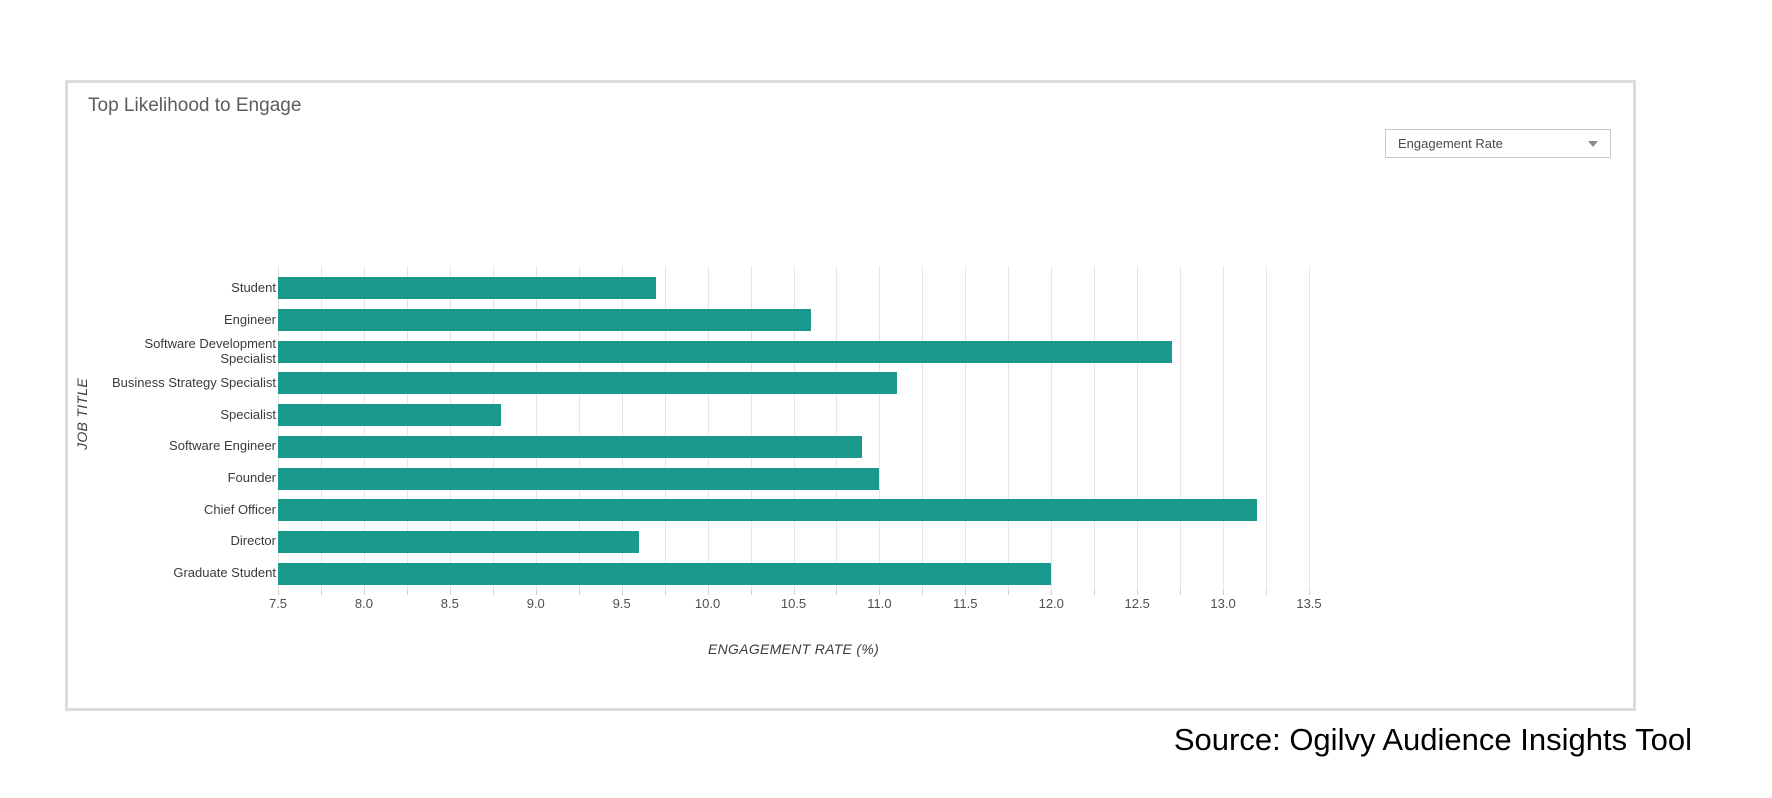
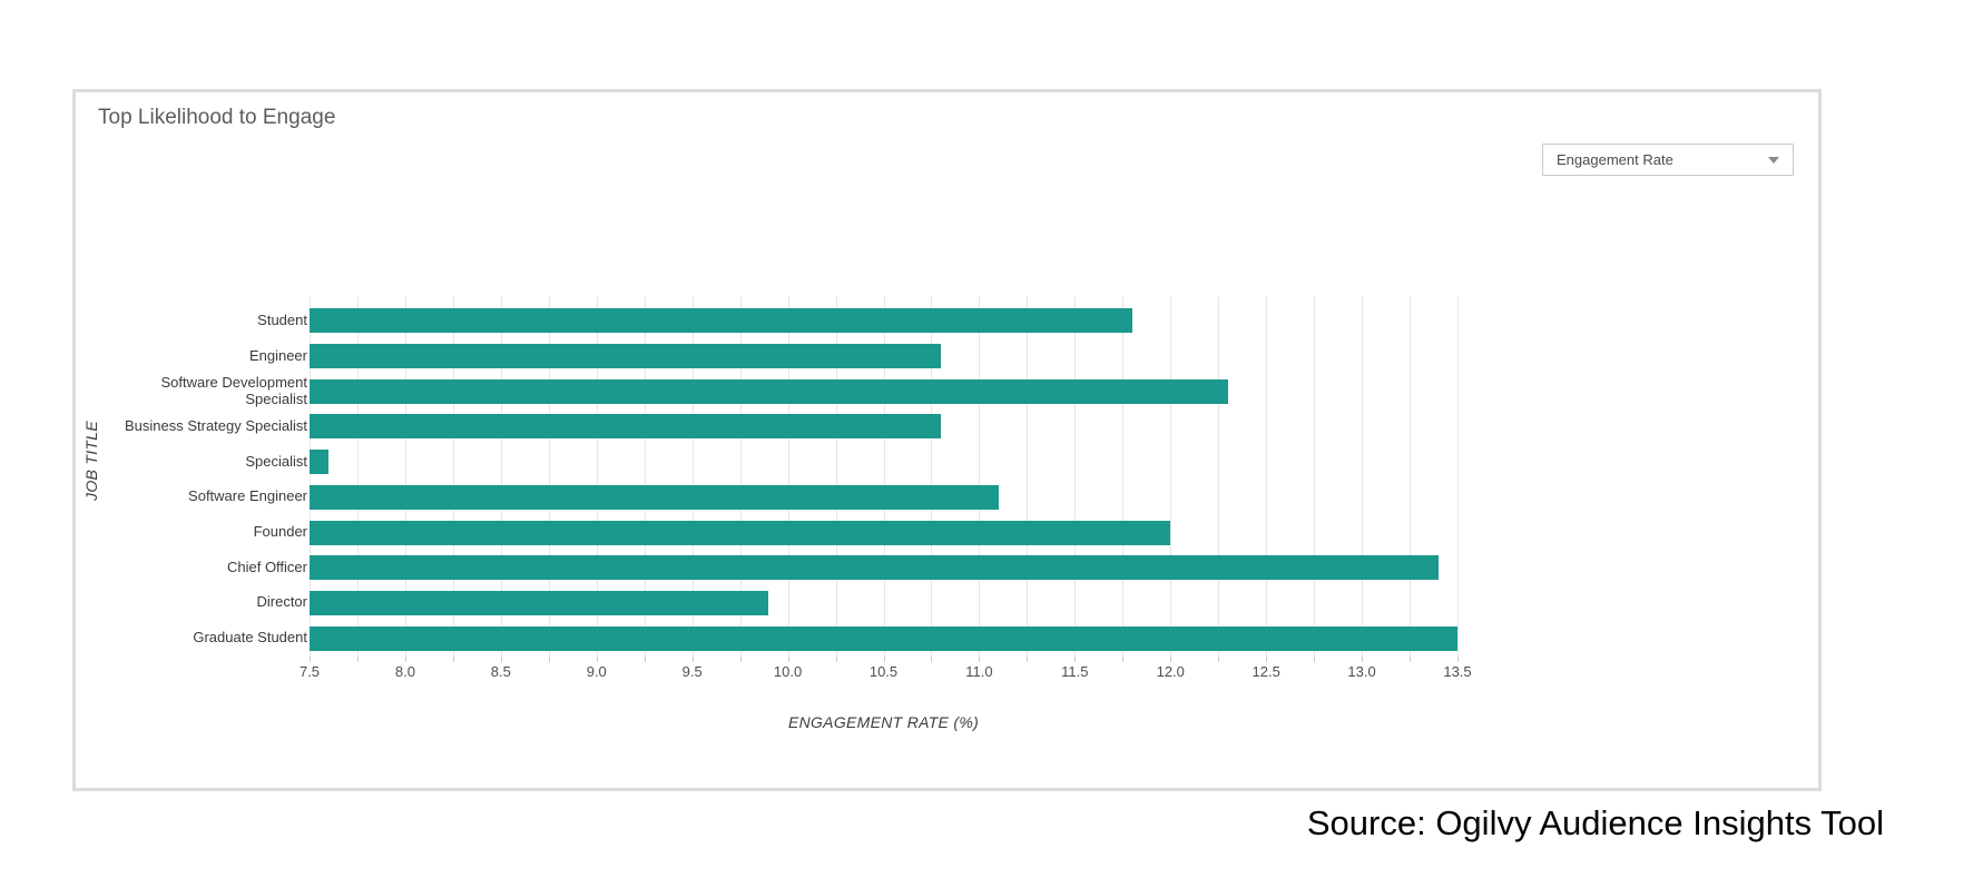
Student: 9.7 -> 11.8
Engineer: 10.6 -> 10.8
Software Development Specialist: 12.7 -> 12.3
Business Strategy Specialist: 11.1 -> 10.8
Specialist: 8.8 -> 7.6
Software Engineer: 10.9 -> 11.1
Founder: 11.0 -> 12.0
Chief Officer: 13.2 -> 13.4
Director: 9.6 -> 9.9
Graduate Student: 12.0 -> 13.5
